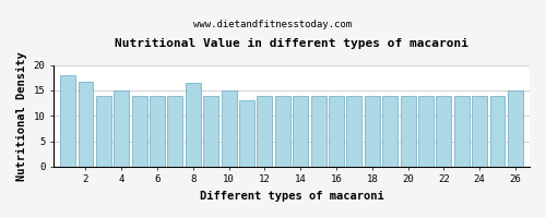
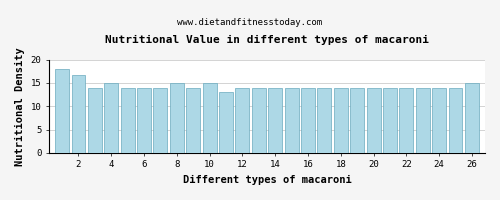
8: 16.5 -> 15.0
